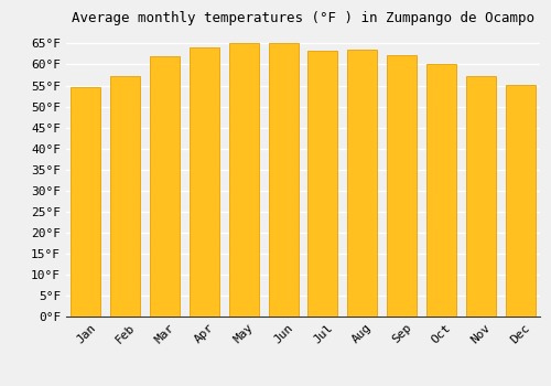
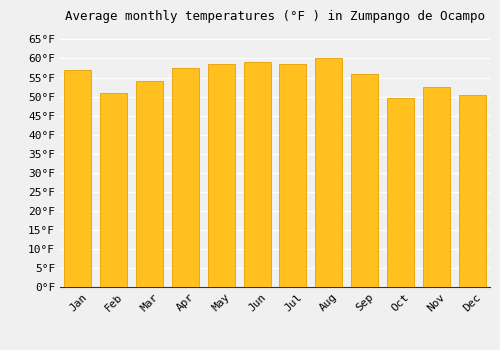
Jan: 54.5°F -> 57.0°F
Feb: 57.2°F -> 51.0°F
Mar: 62.0°F -> 54.0°F
Apr: 64.0°F -> 57.5°F
May: 65.0°F -> 58.5°F
Jun: 65.0°F -> 59.0°F
Jul: 63.3°F -> 58.5°F
Aug: 63.5°F -> 60.0°F
Sep: 62.2°F -> 56.0°F
Oct: 60.0°F -> 49.5°F
Nov: 57.2°F -> 52.5°F
Dec: 55.2°F -> 50.5°F
